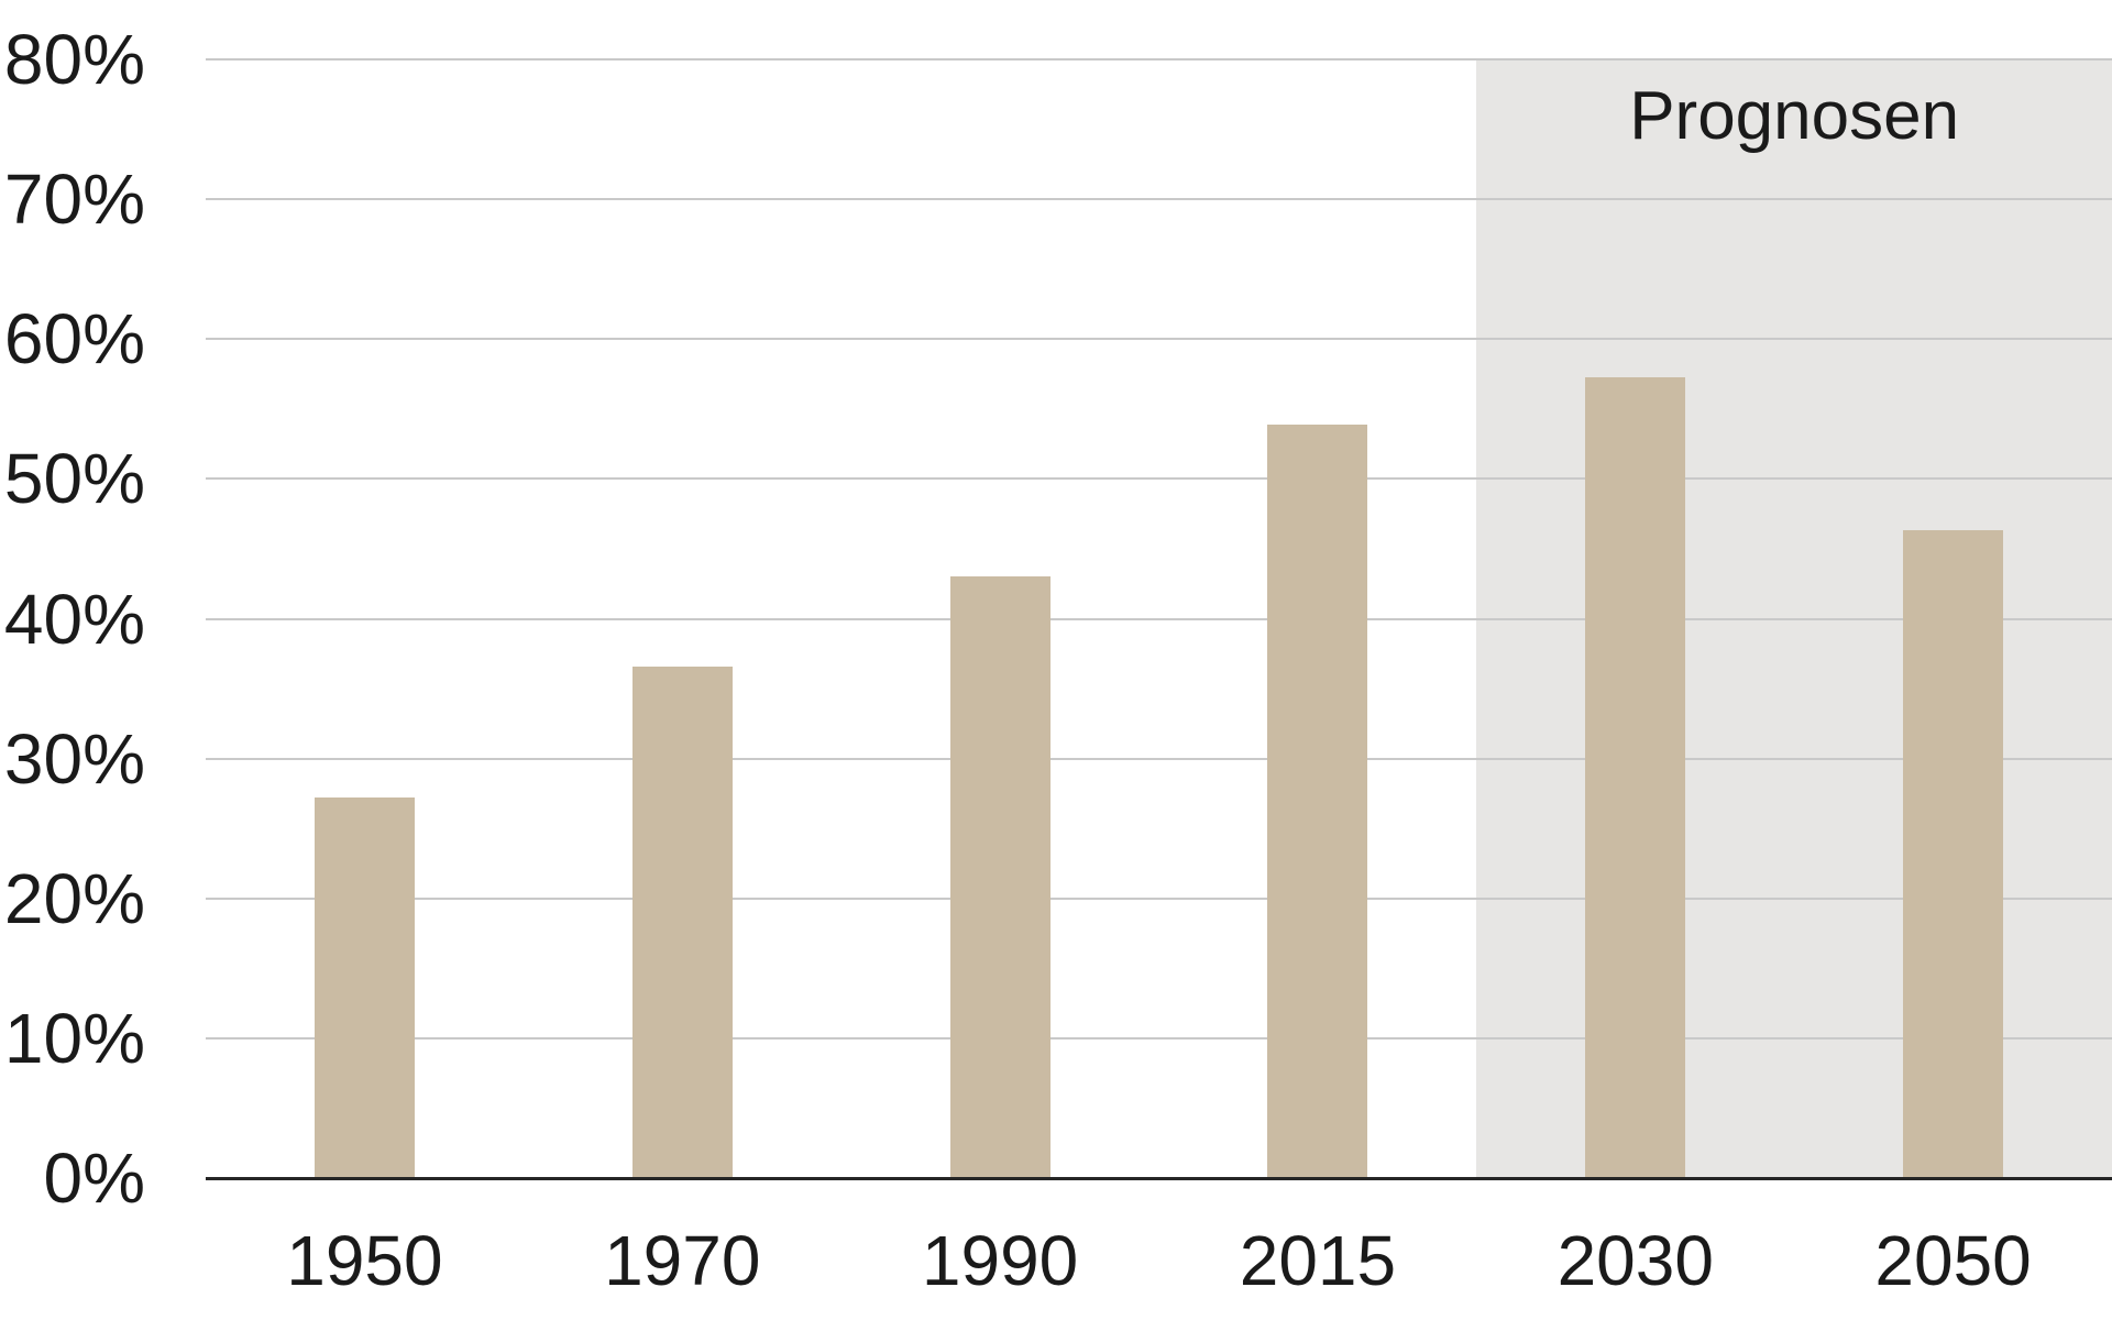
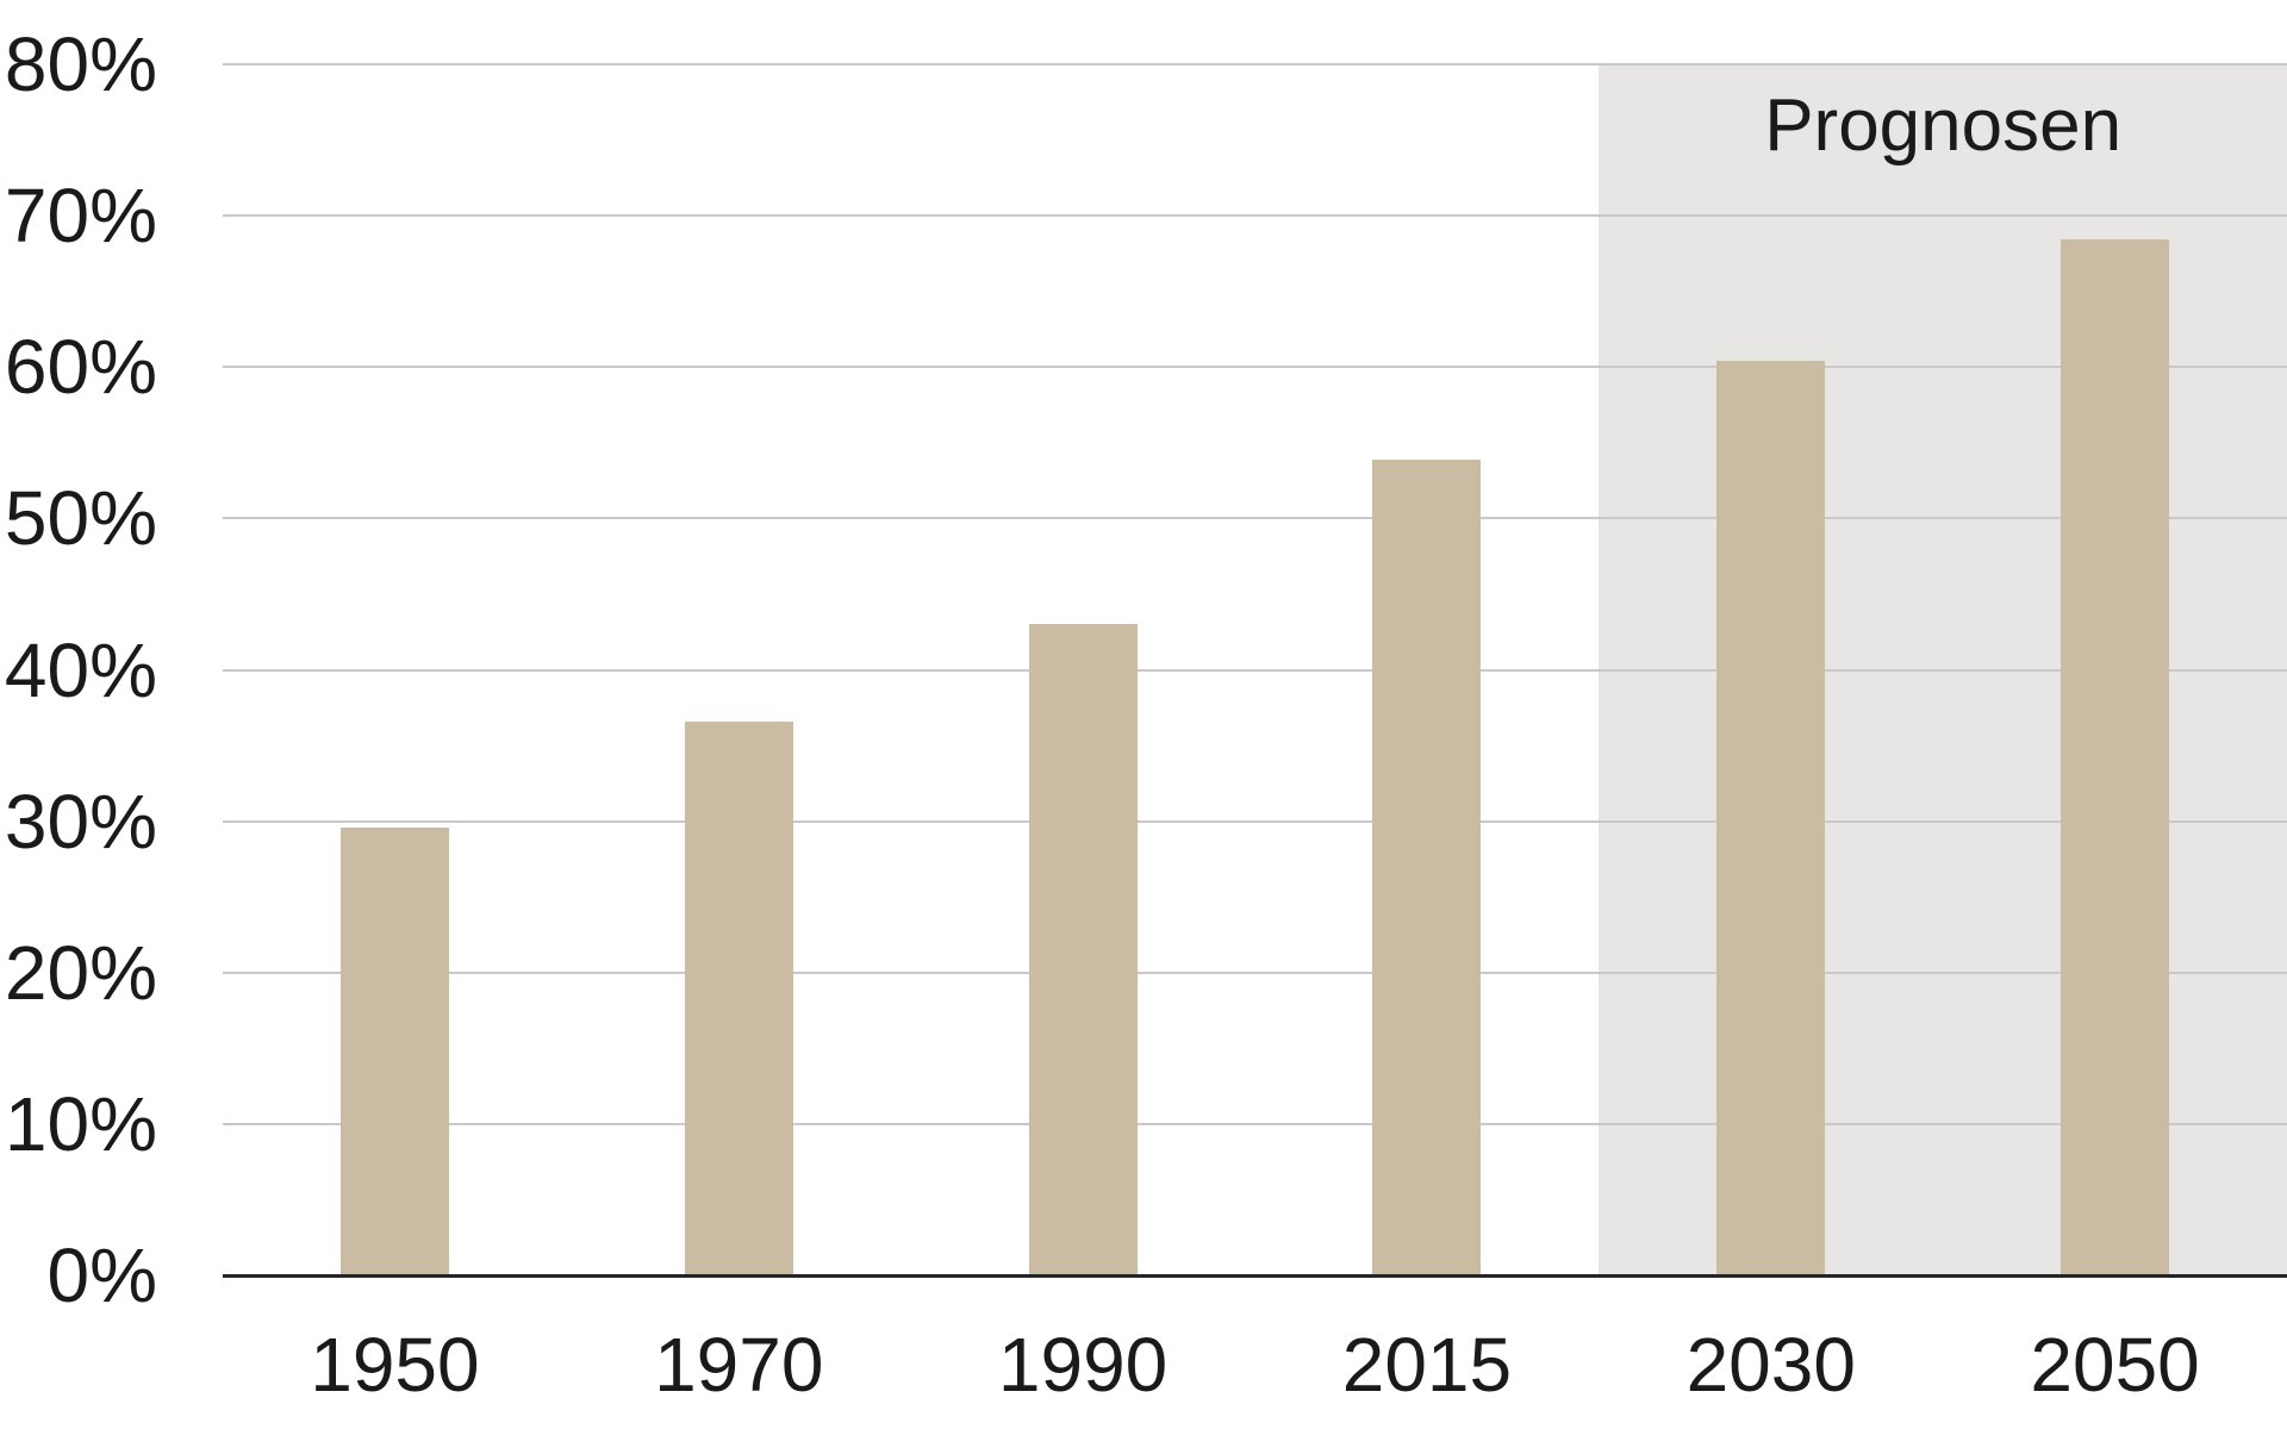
1950: 27.2% -> 29.6%
2030: 57.3% -> 60.4%
2050: 46.3% -> 68.4%
